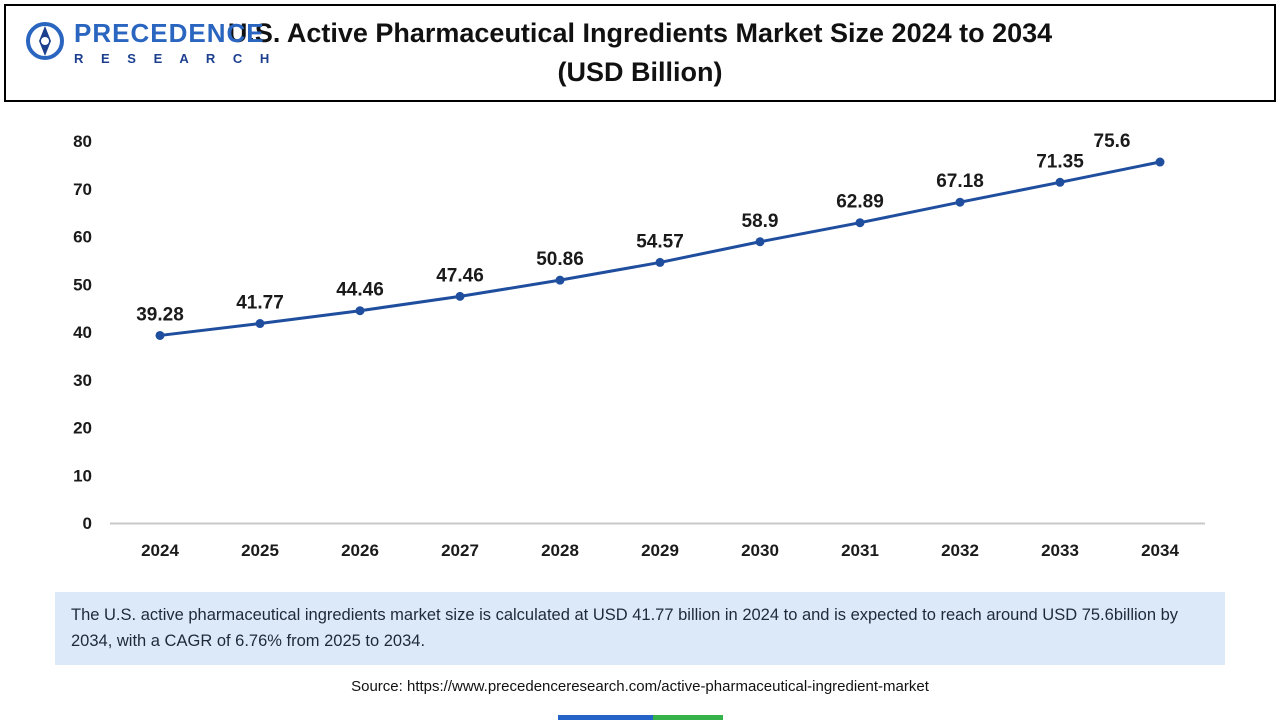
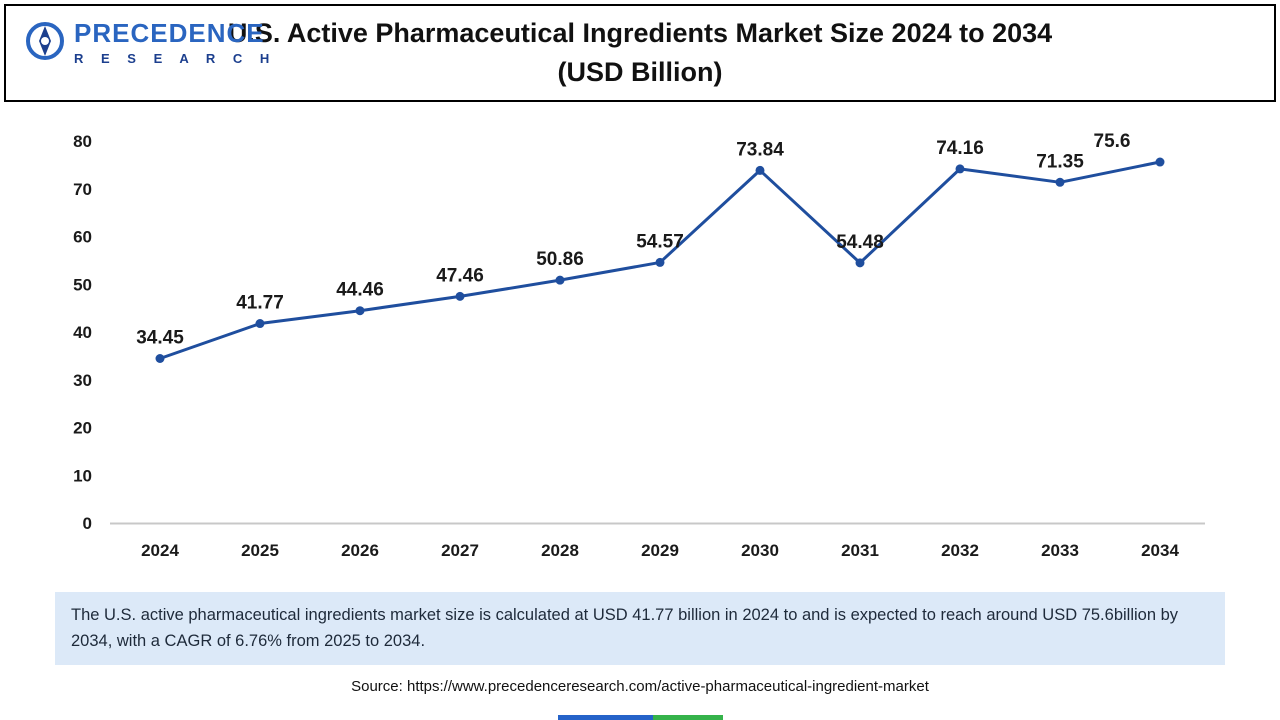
2024: 39.28 -> 34.45
2030: 58.9 -> 73.84
2031: 62.89 -> 54.48
2032: 67.18 -> 74.16
